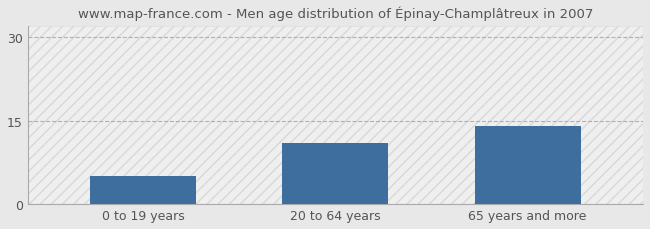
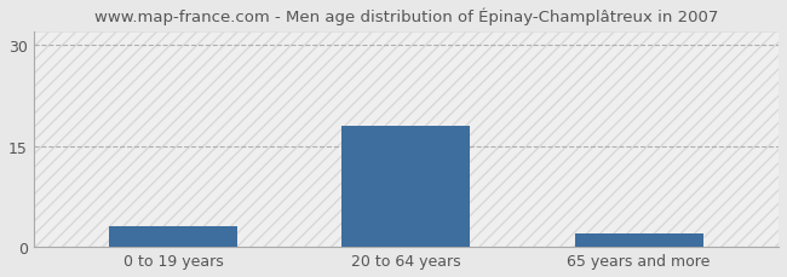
0 to 19 years: 5 -> 3
20 to 64 years: 11 -> 18
65 years and more: 14 -> 2
